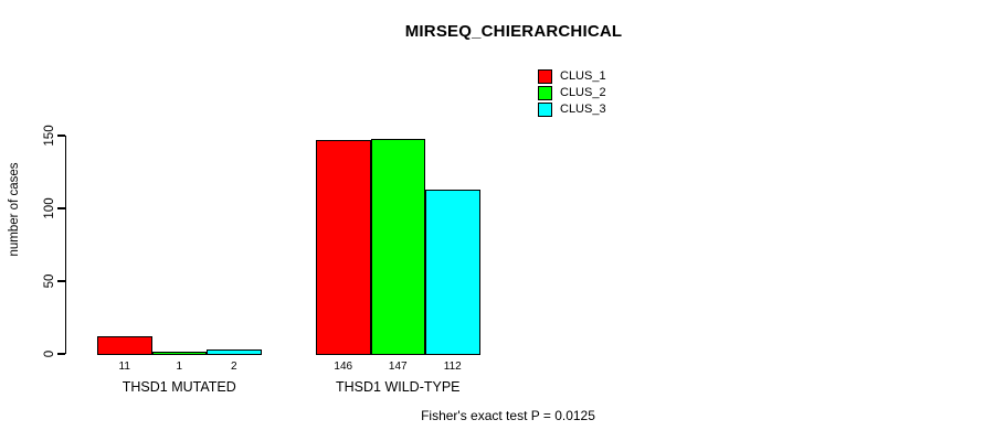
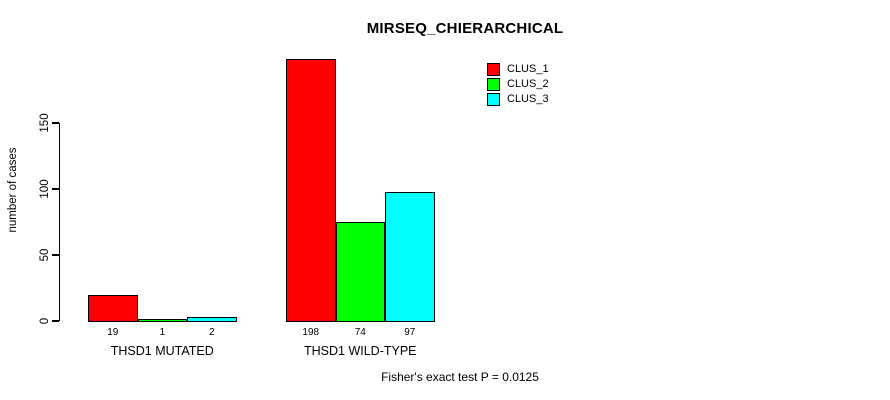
CLUS_1/THSD1 MUTATED: 11 -> 19
CLUS_1/THSD1 WILD-TYPE: 146 -> 198
CLUS_2/THSD1 WILD-TYPE: 147 -> 74
CLUS_3/THSD1 WILD-TYPE: 112 -> 97
